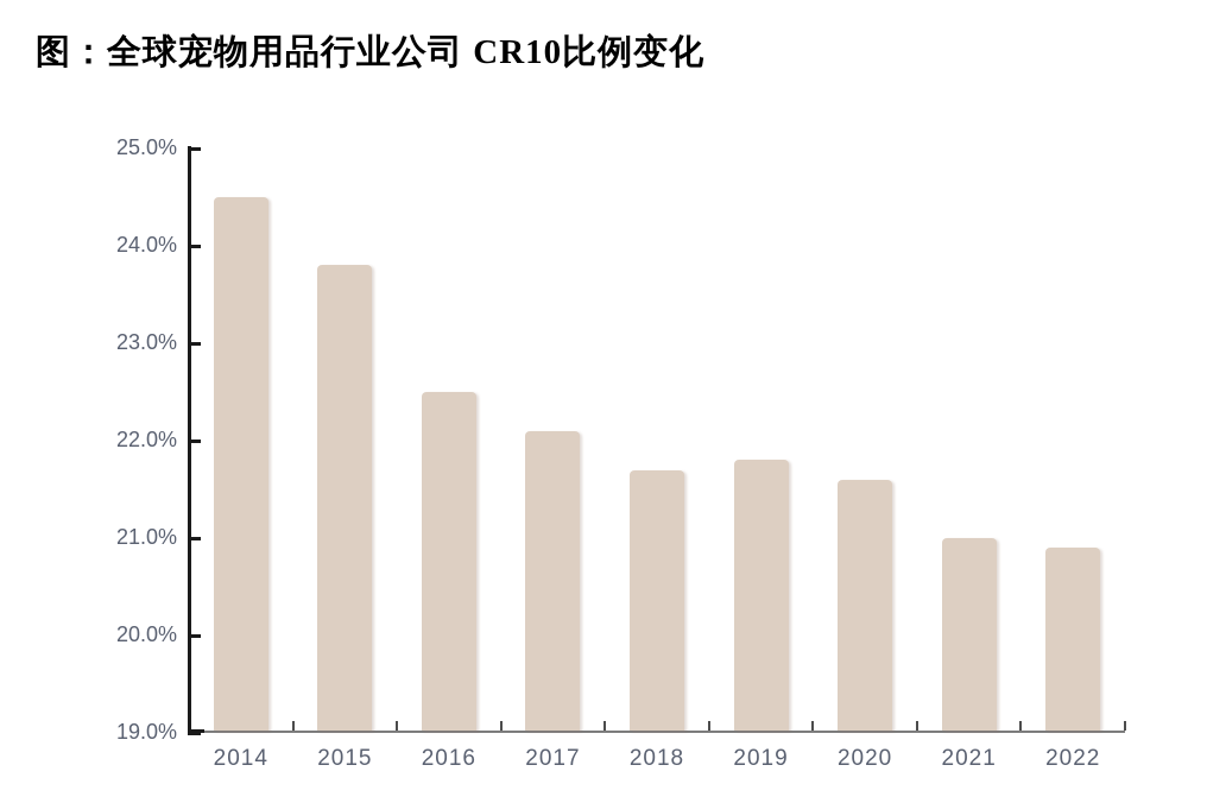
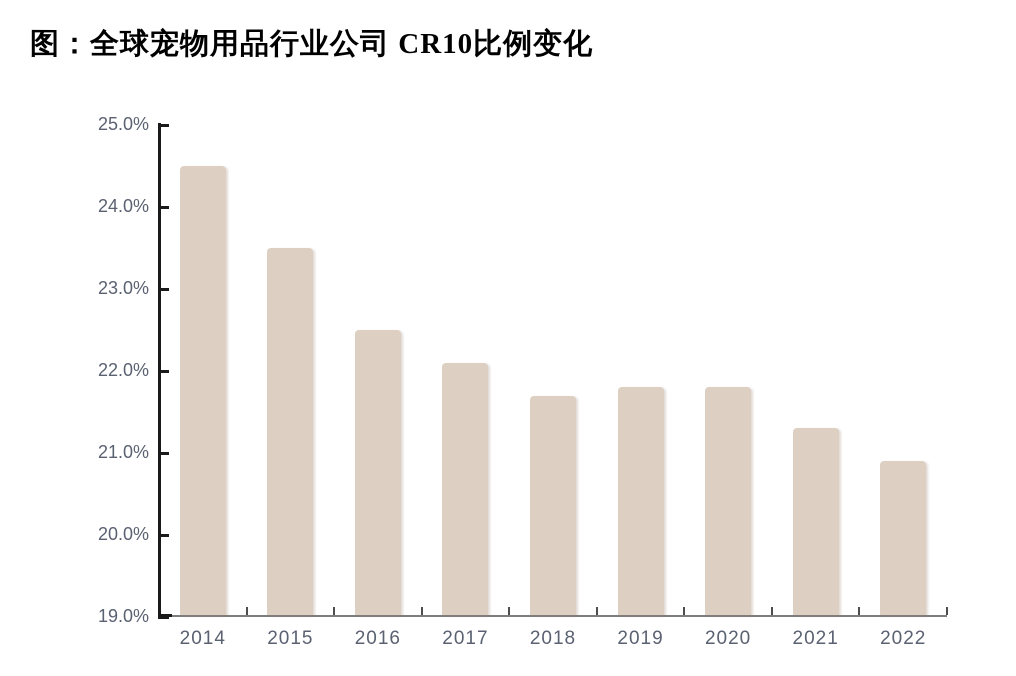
2015: 23.8% -> 23.5%
2020: 21.6% -> 21.8%
2021: 21.0% -> 21.3%
